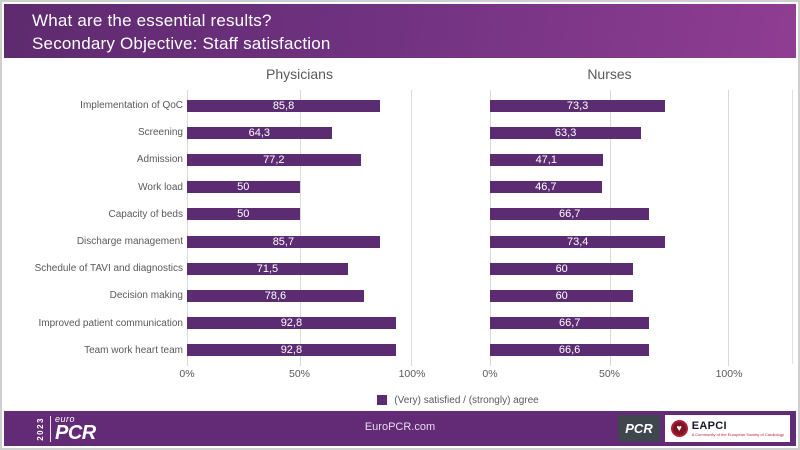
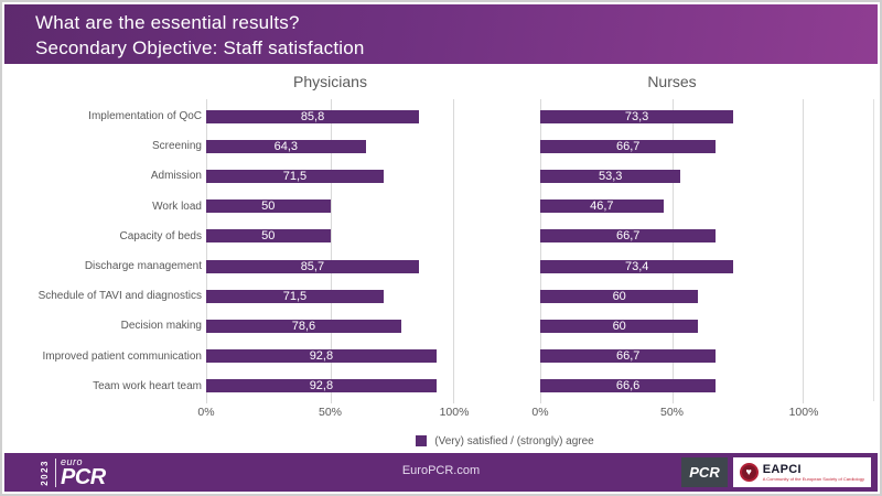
Physicians/Admission: 77,2 -> 71,5
Nurses/Screening: 63,3 -> 66,7
Nurses/Admission: 47,1 -> 53,3
